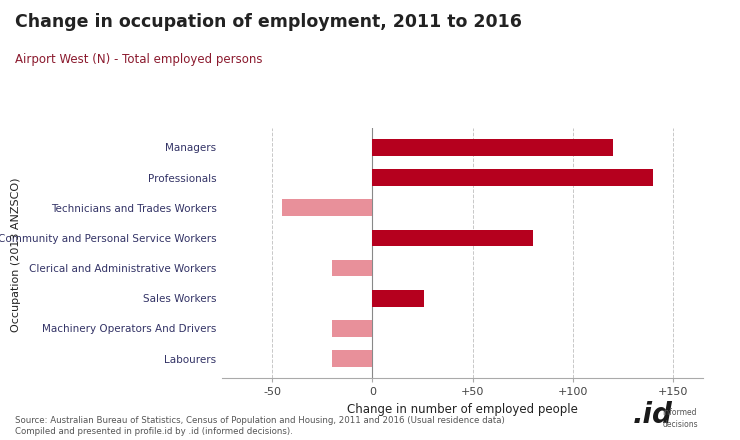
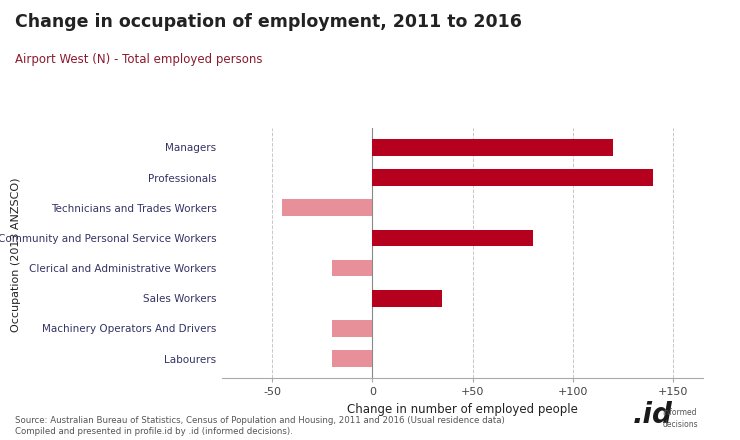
Sales Workers: 26 -> 35
